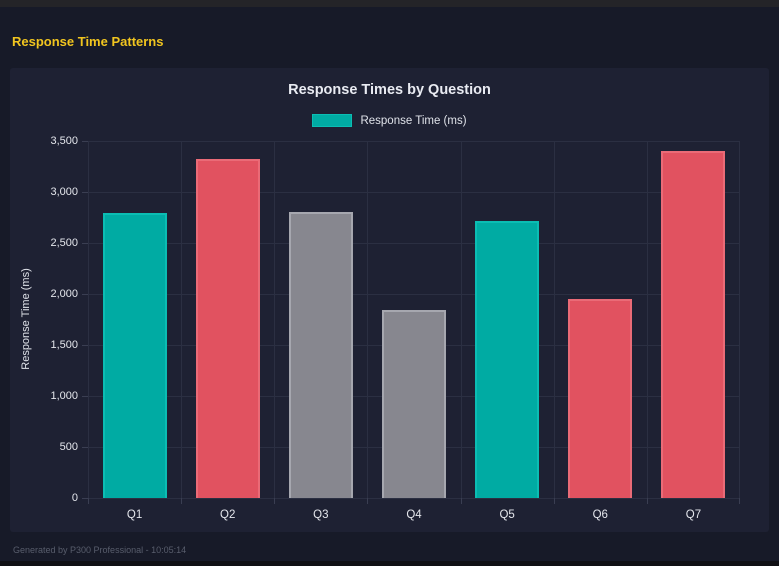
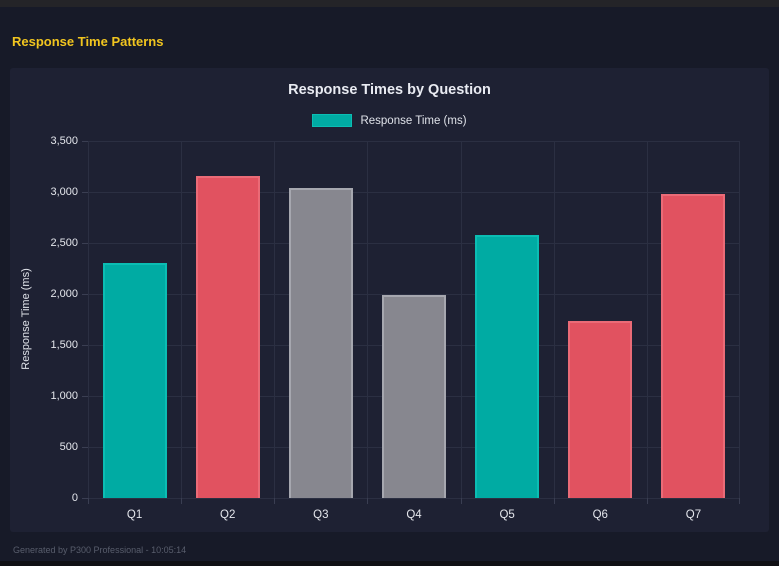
Q1: 2790 -> 2300
Q2: 3320 -> 3160
Q3: 2800 -> 3040
Q4: 1840 -> 1990
Q5: 2720 -> 2580
Q6: 1950 -> 1740
Q7: 3400 -> 2980
